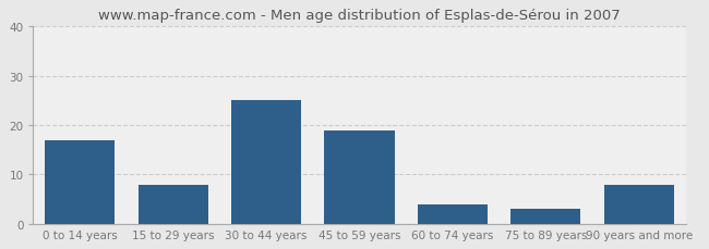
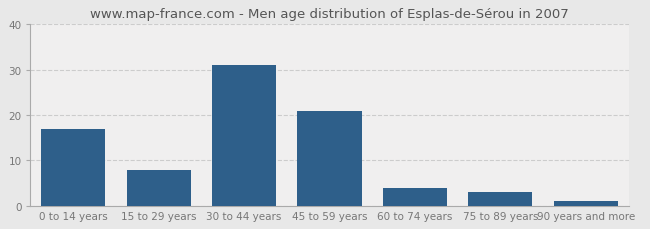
30 to 44 years: 25 -> 31
45 to 59 years: 19 -> 21
90 years and more: 8 -> 1
